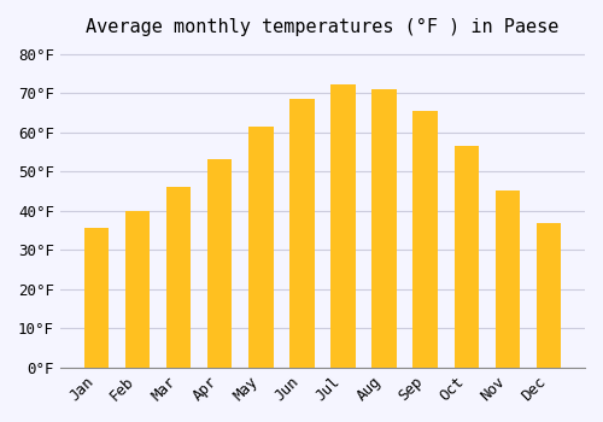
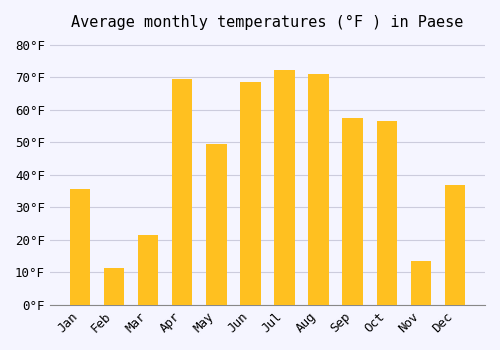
Feb: 39.9°F -> 11.5°F
Mar: 46.0°F -> 21.5°F
Apr: 53.2°F -> 69.5°F
May: 61.5°F -> 49.5°F
Sep: 65.5°F -> 57.5°F
Nov: 45.3°F -> 13.5°F
